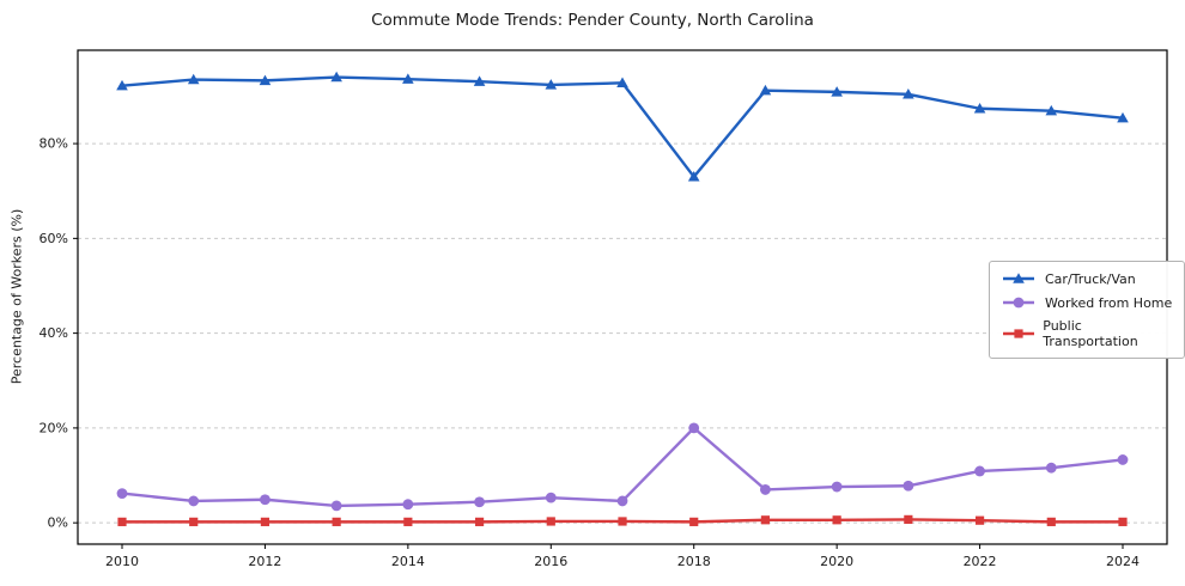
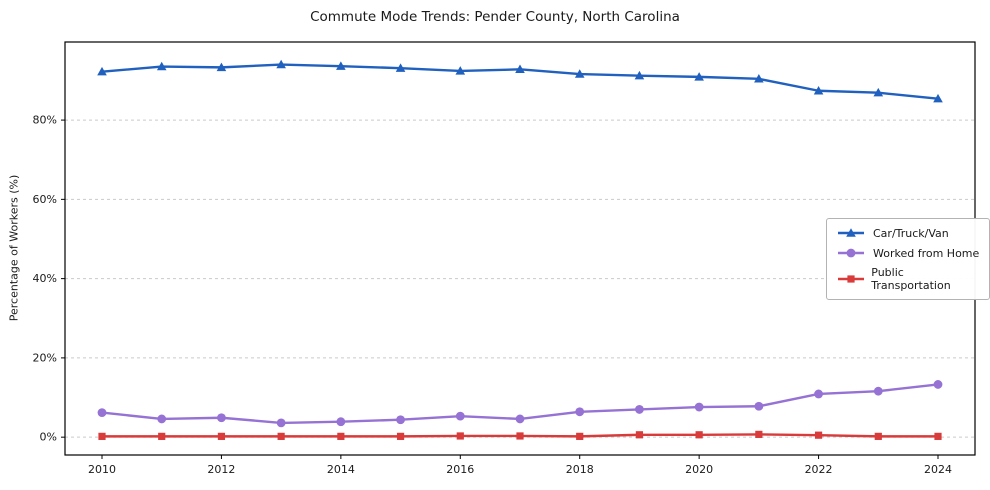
Car/Truck/Van/2018: 73% -> 92%
Worked from Home/2018: 20% -> 6%
